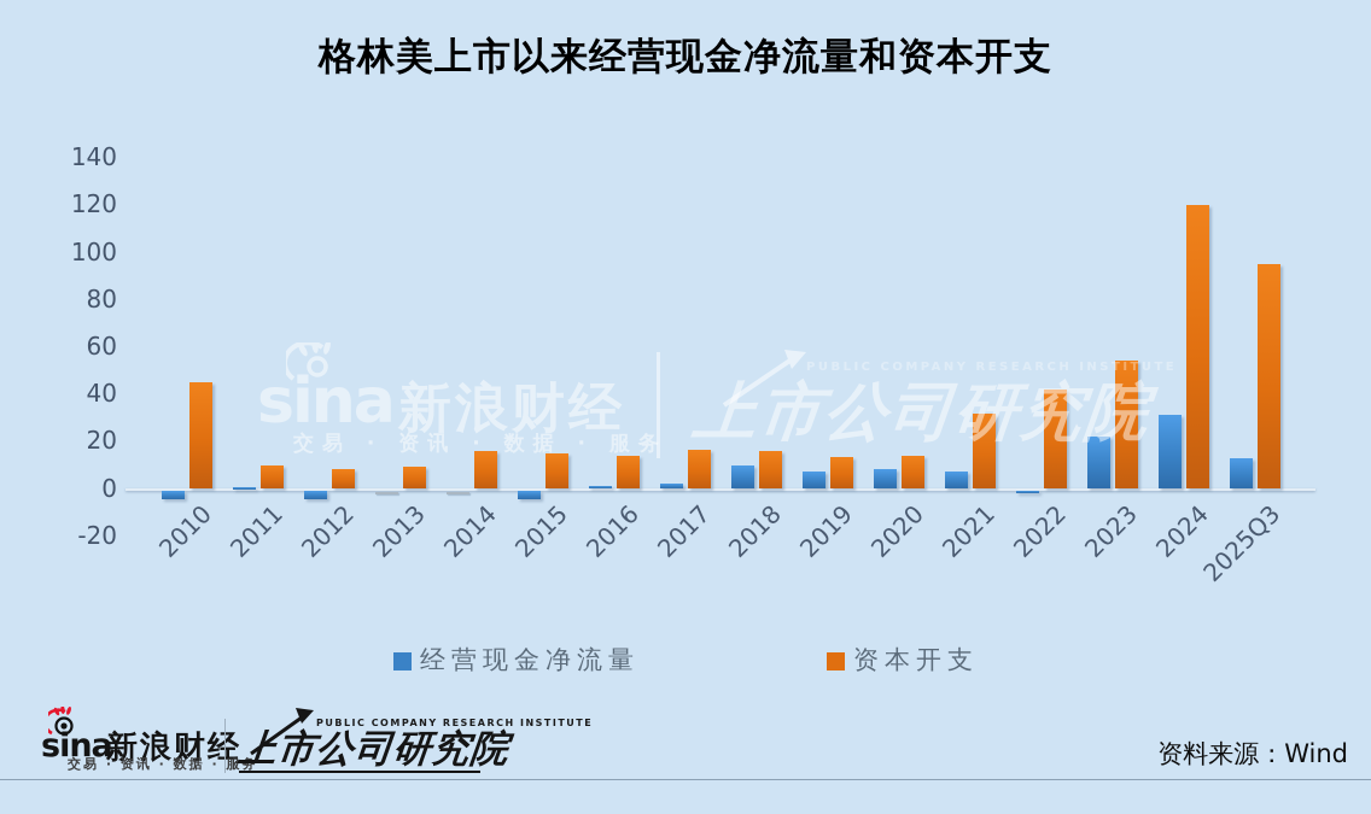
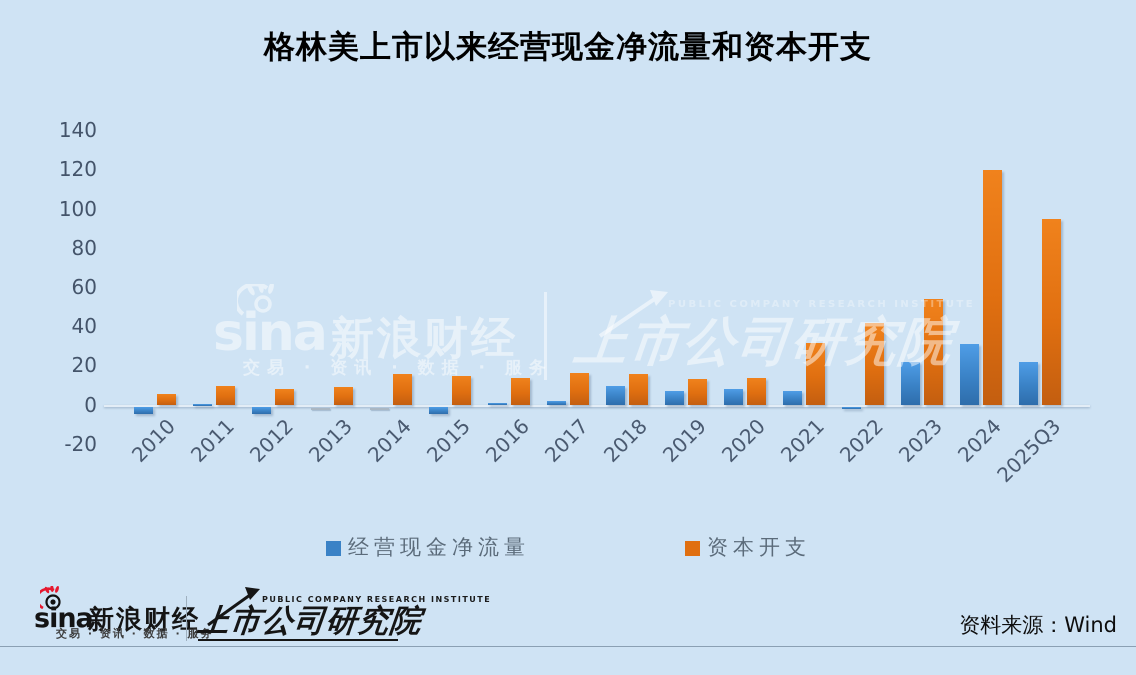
资本开支/2010: 45 -> 6
经营现金净流量/2025Q3: 13 -> 22
